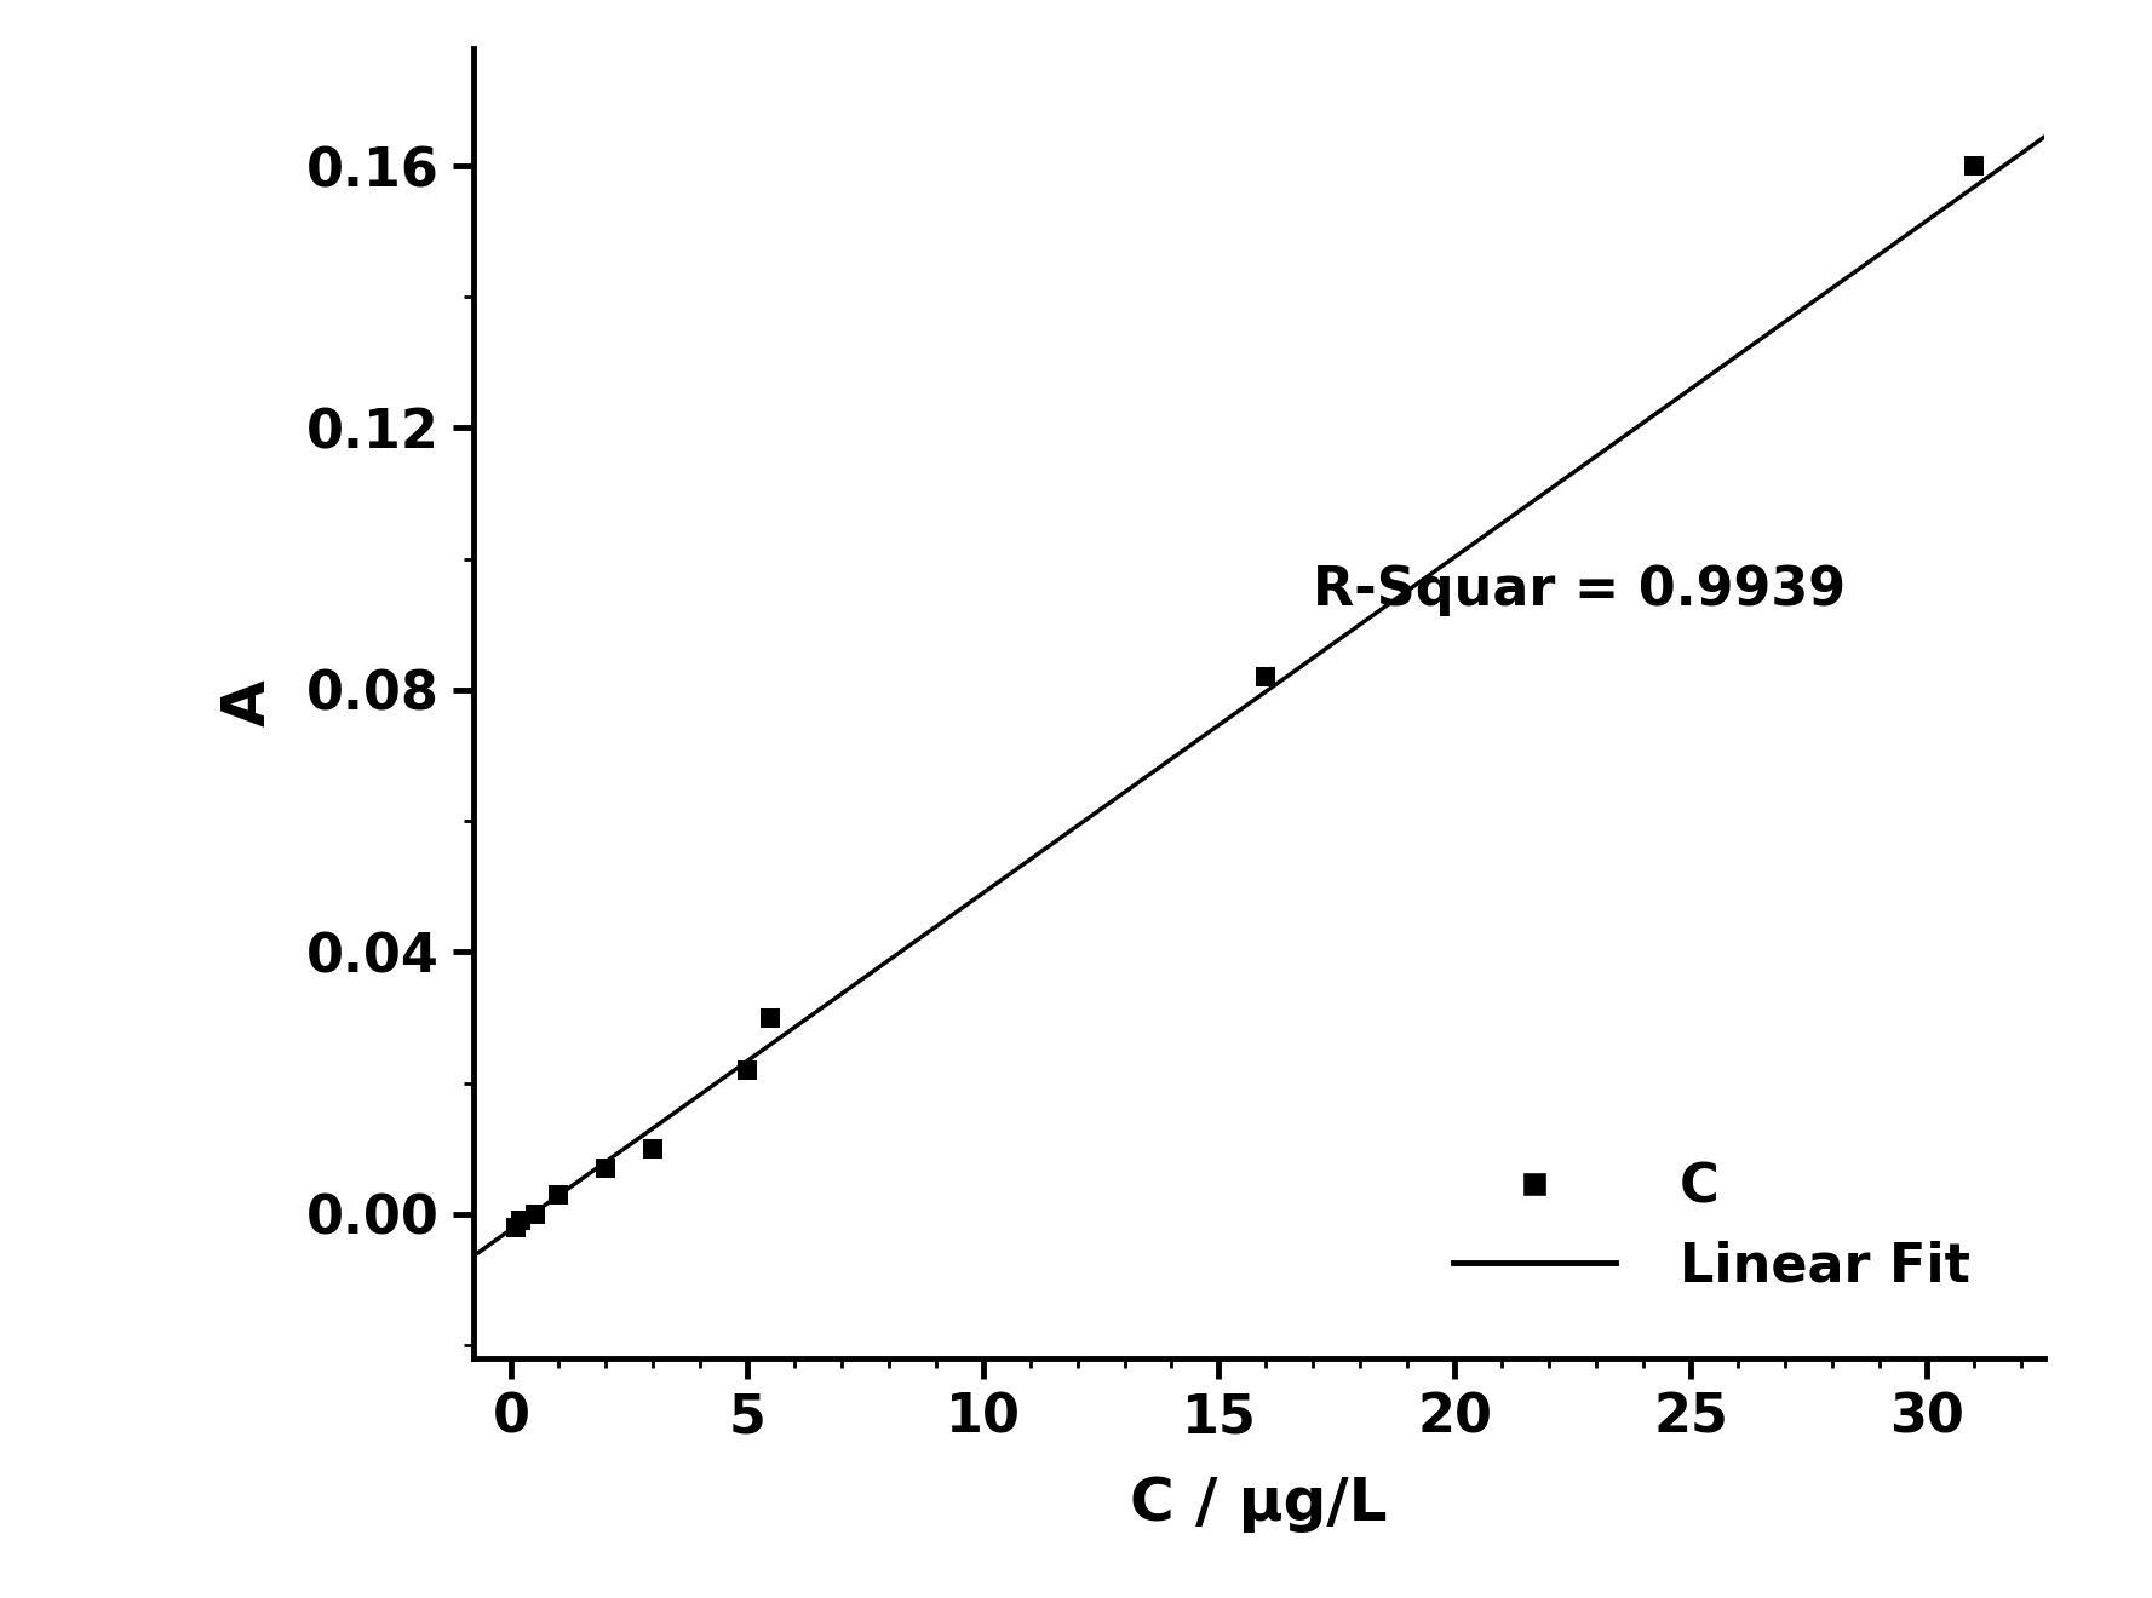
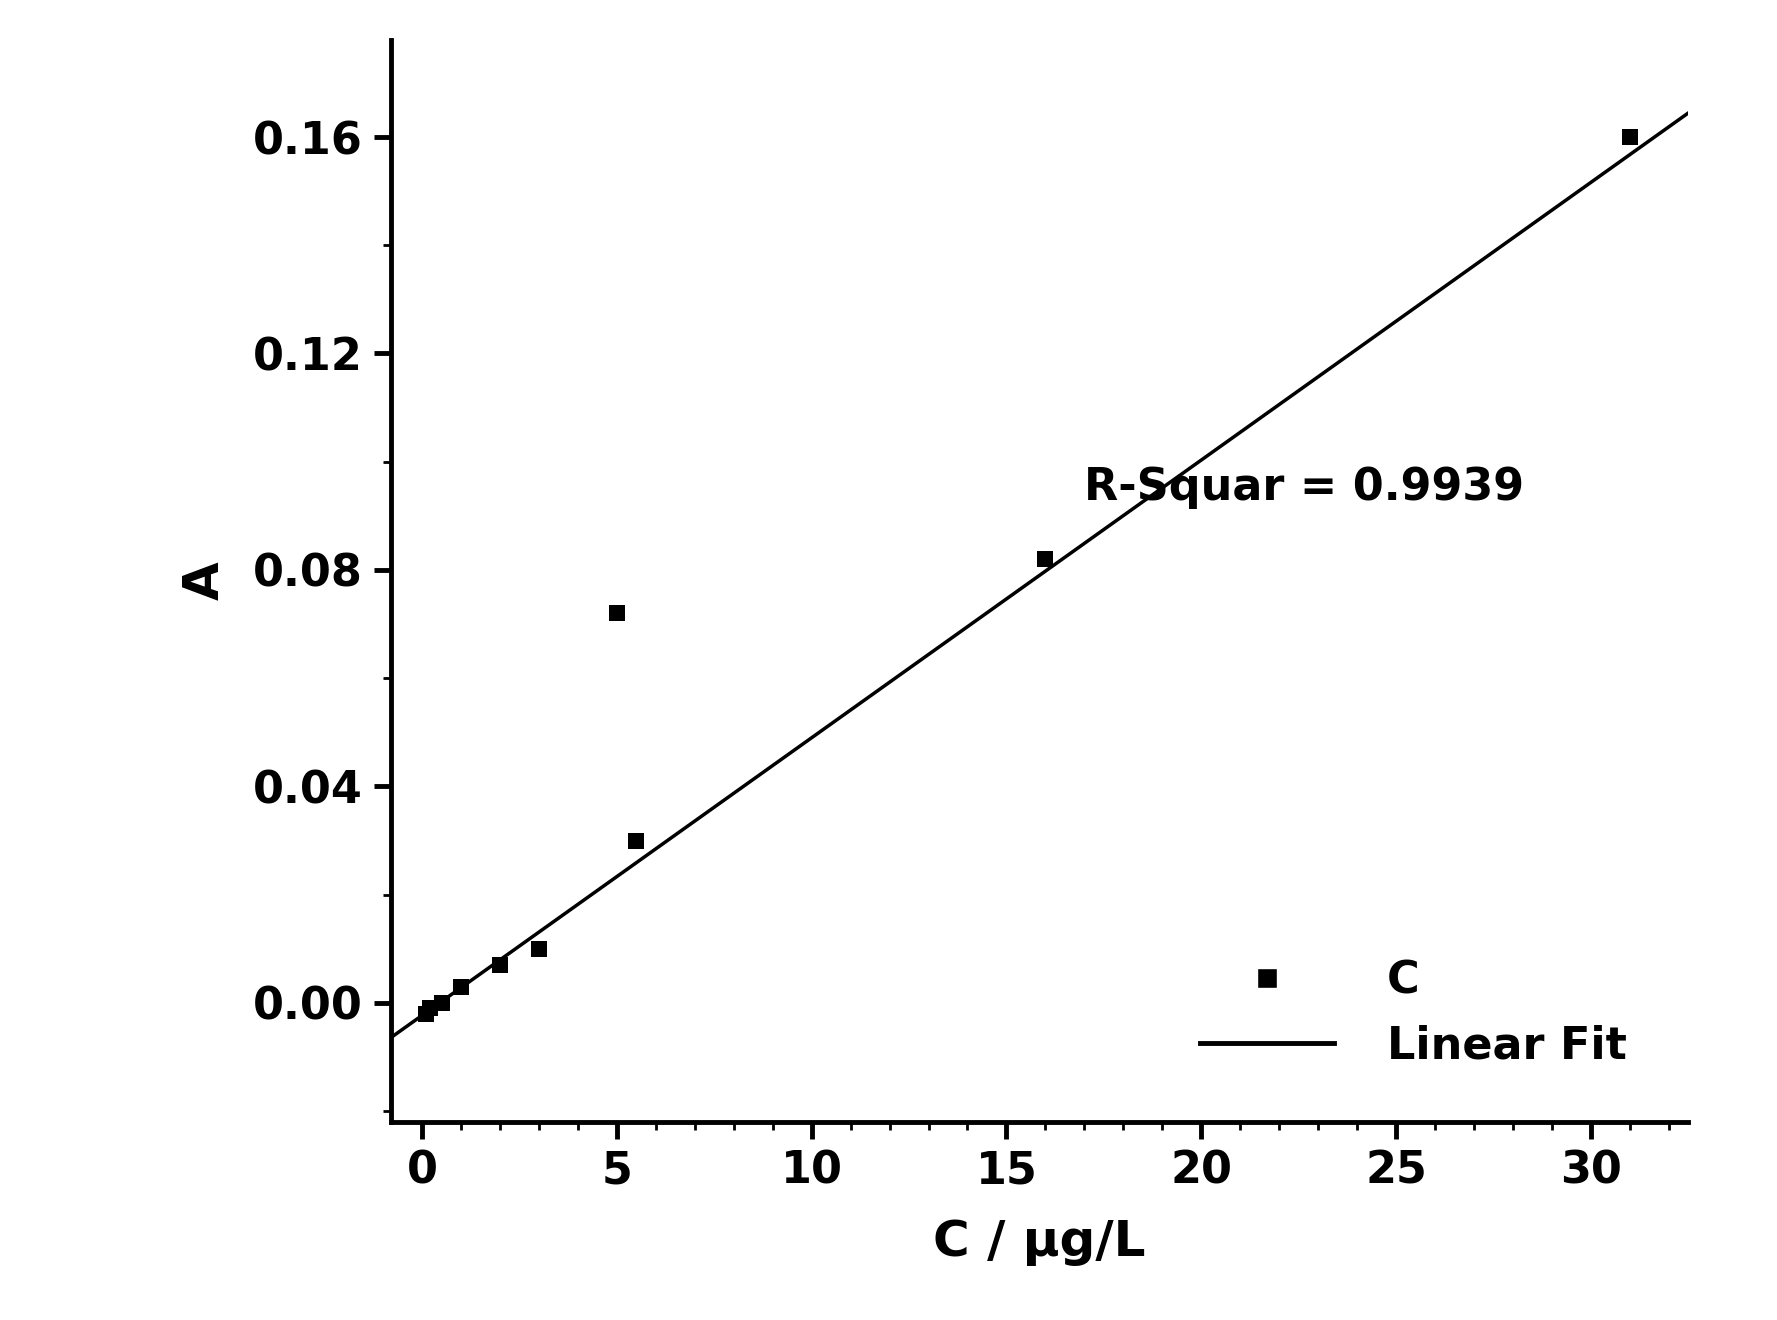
5: 0.022 -> 0.072
